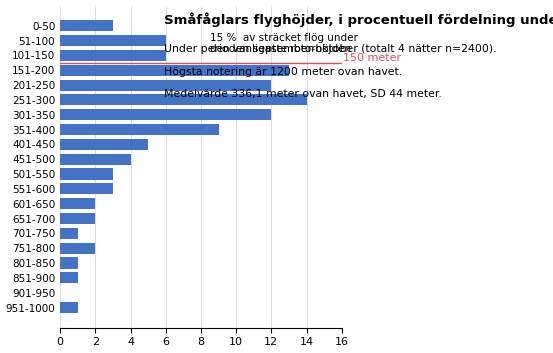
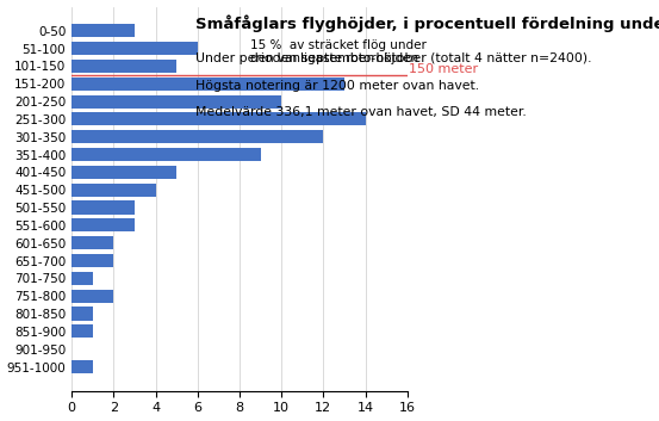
101-150: 6 -> 5
201-250: 12 -> 10
